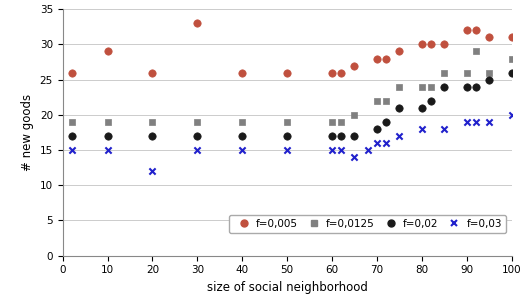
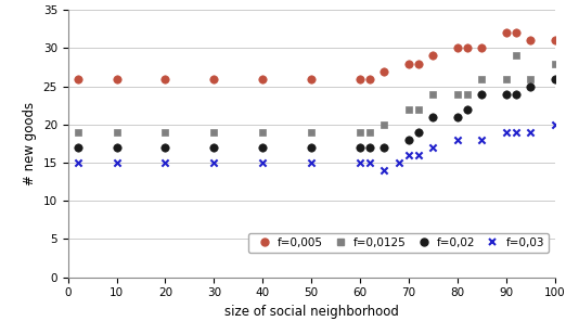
f=0,005/10: 29 -> 26
f=0,03/20: 12 -> 15
f=0,005/30: 33 -> 26
